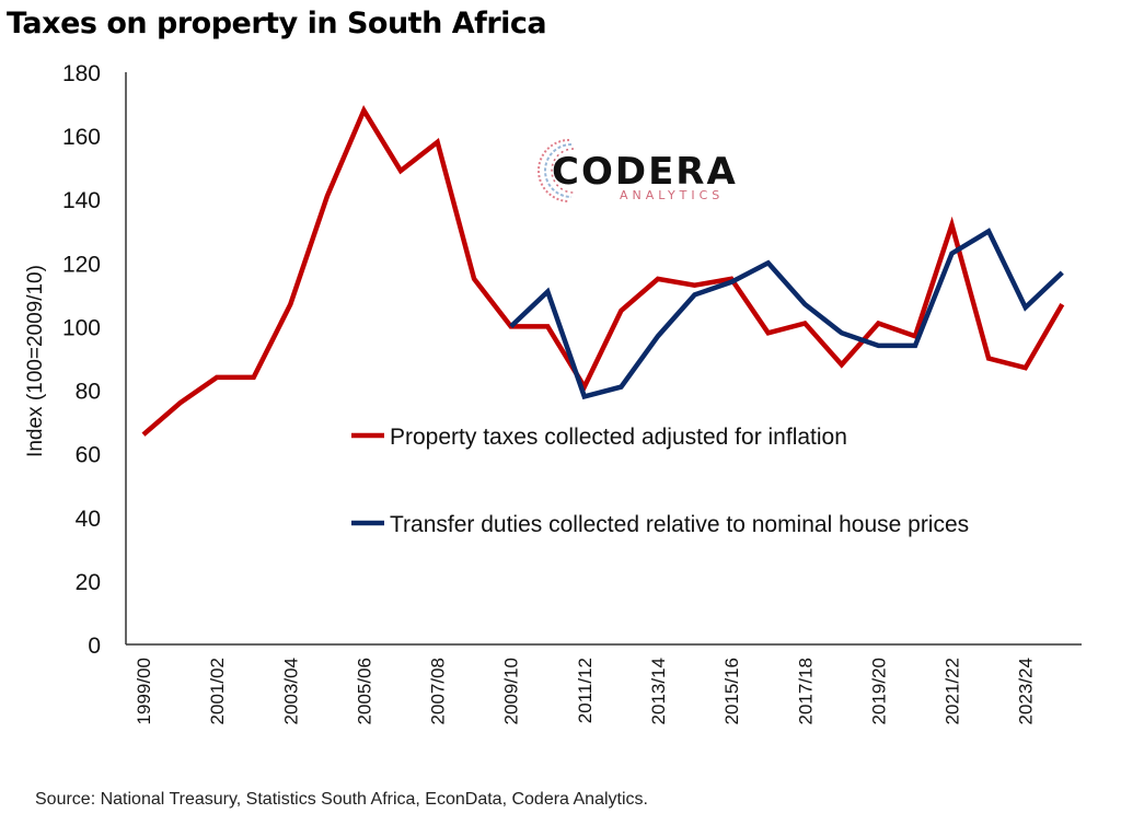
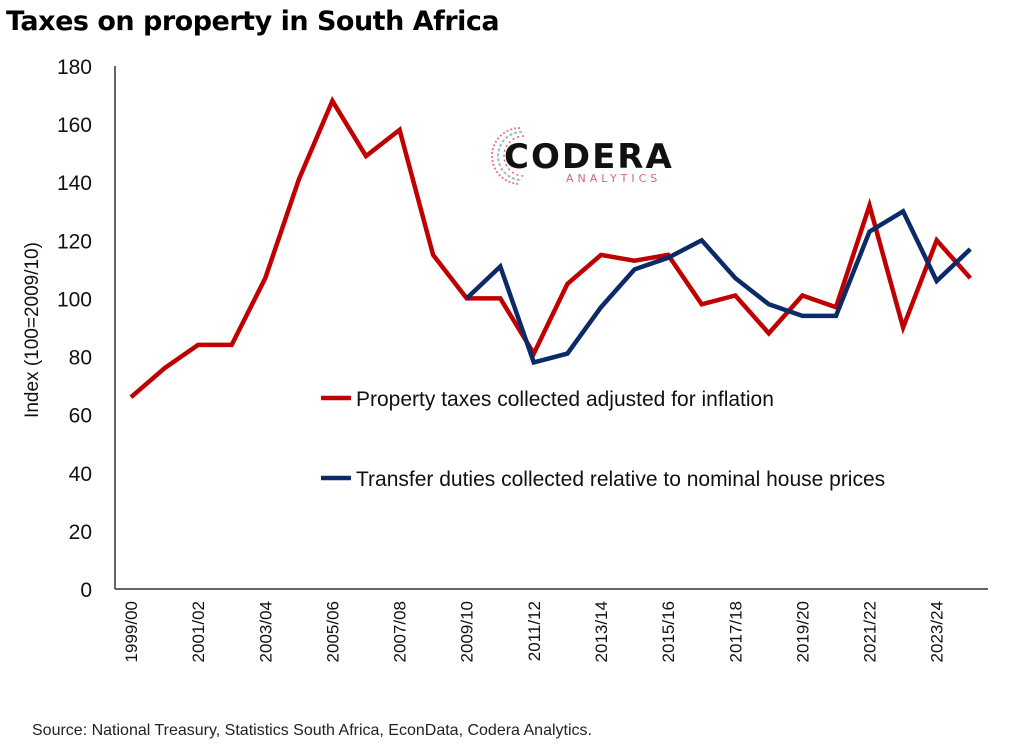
Property taxes collected adjusted for inflation/2023/24: 87 -> 120
